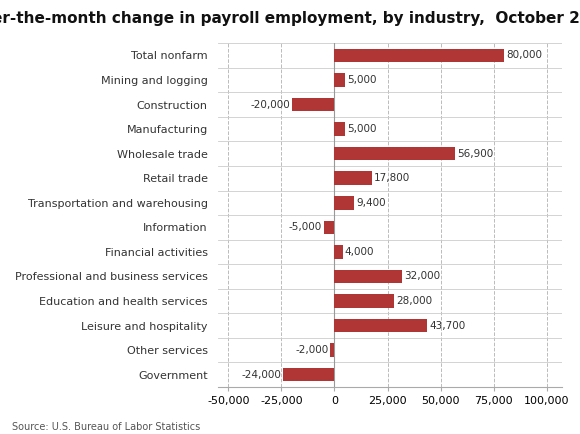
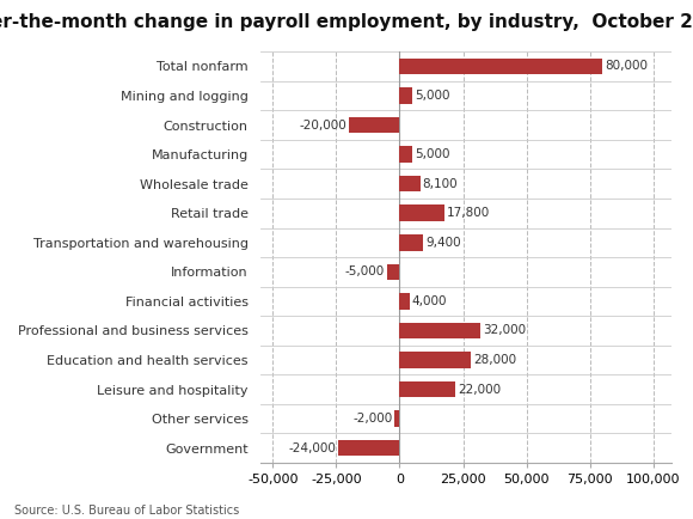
Wholesale trade: 56,900 -> 8,100
Leisure and hospitality: 43,700 -> 22,000
